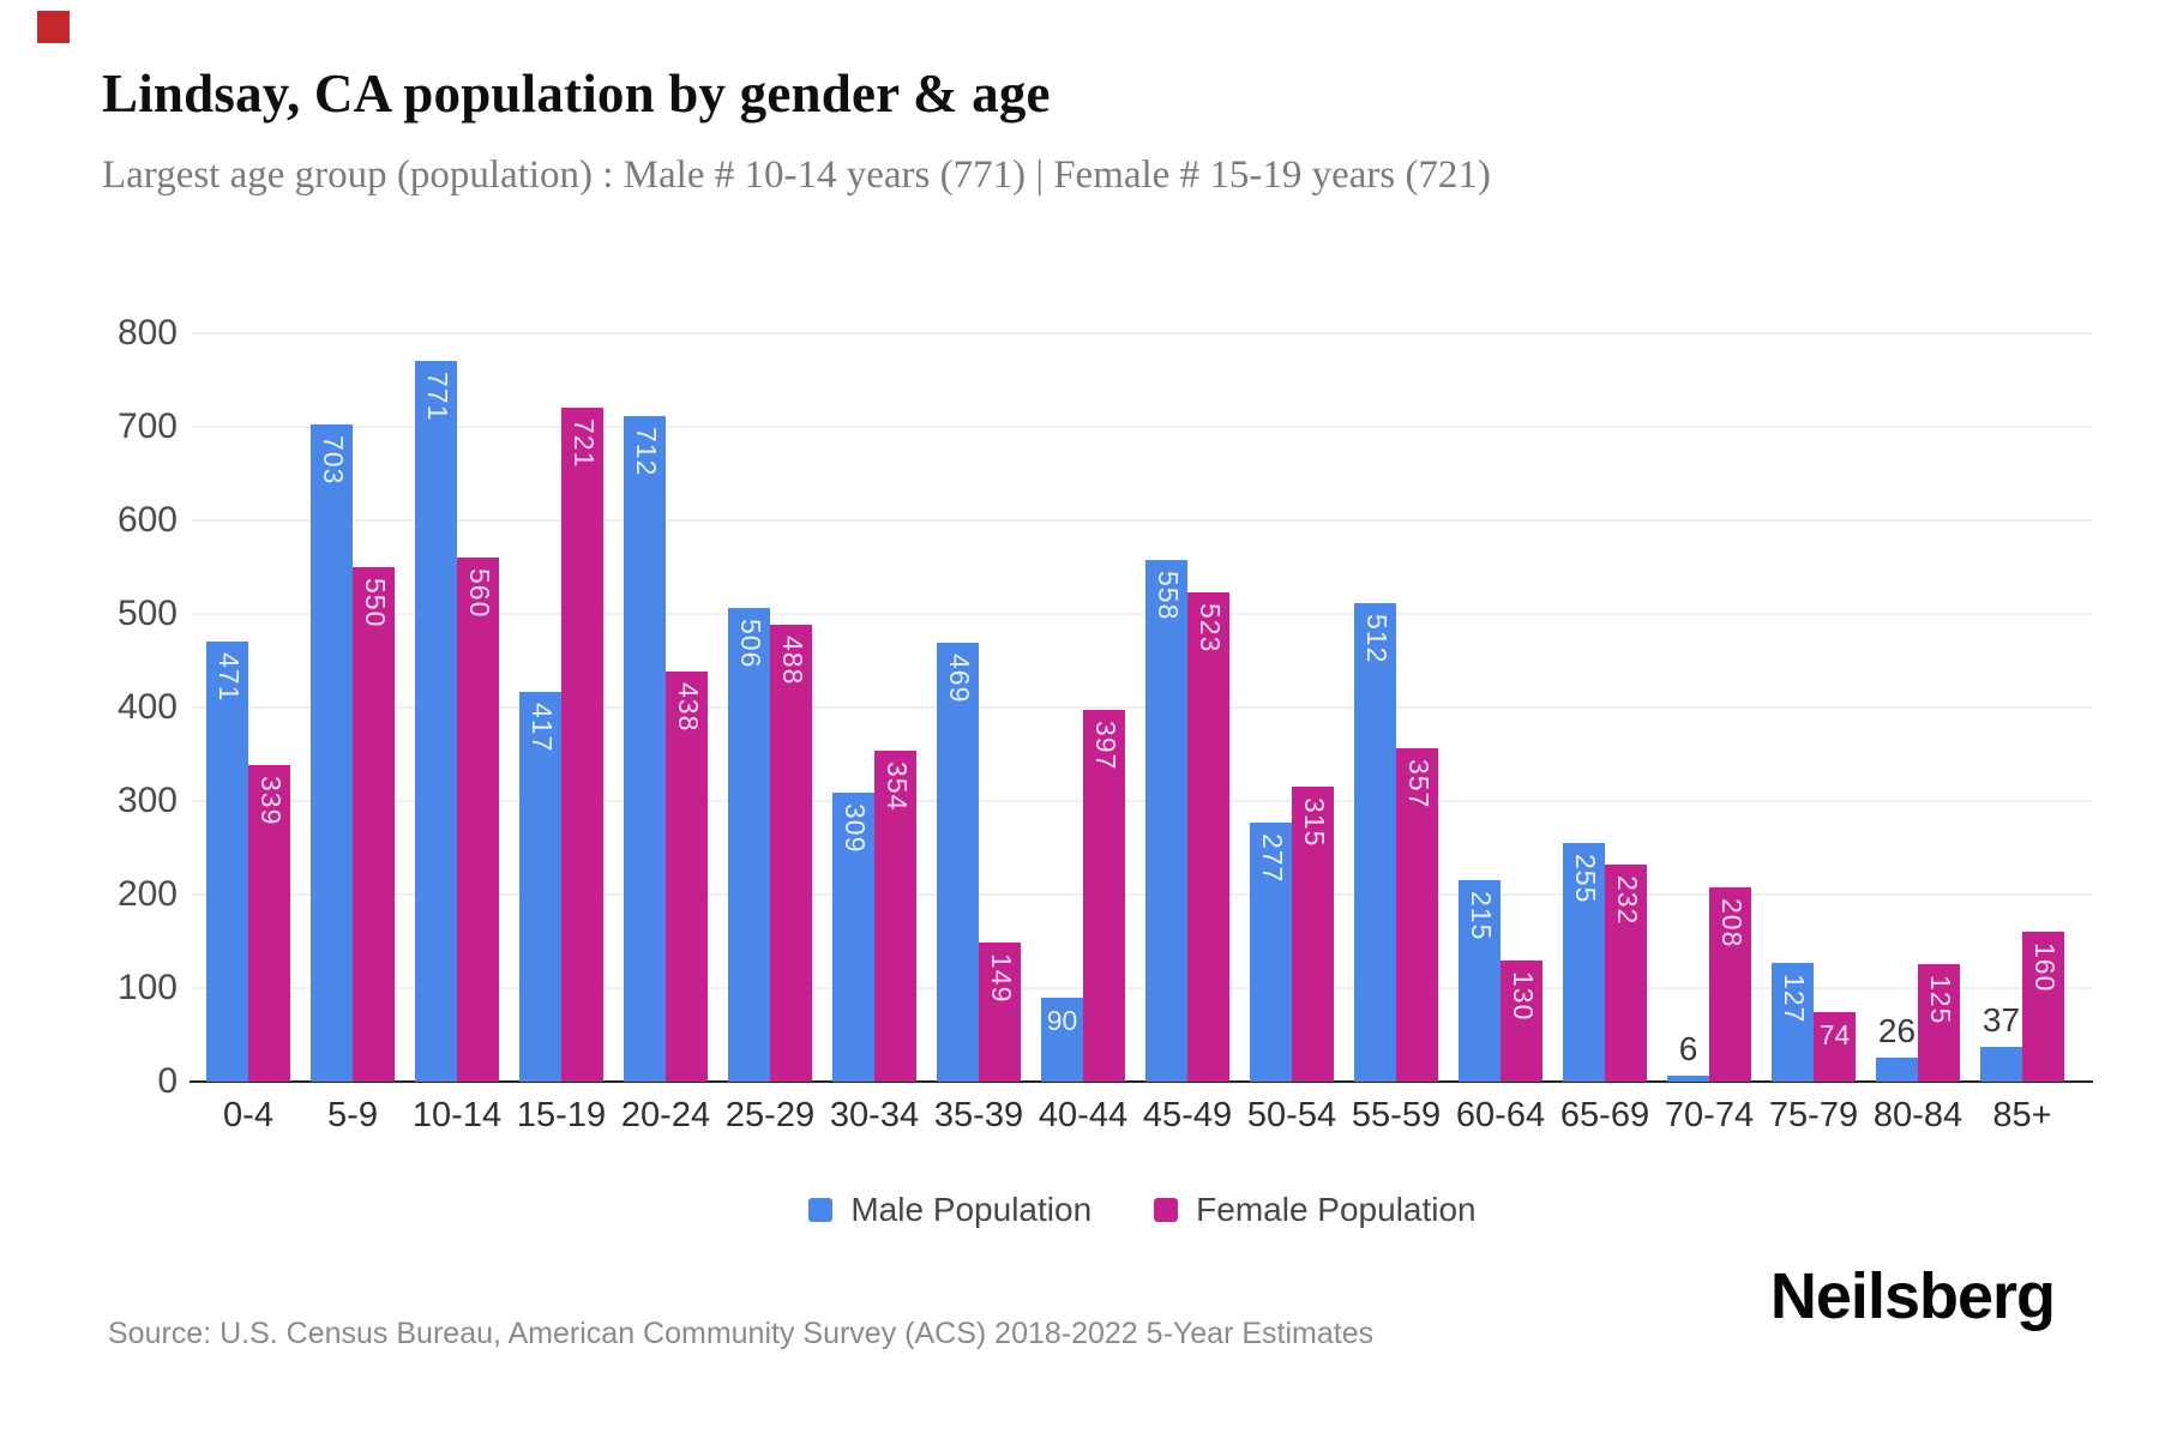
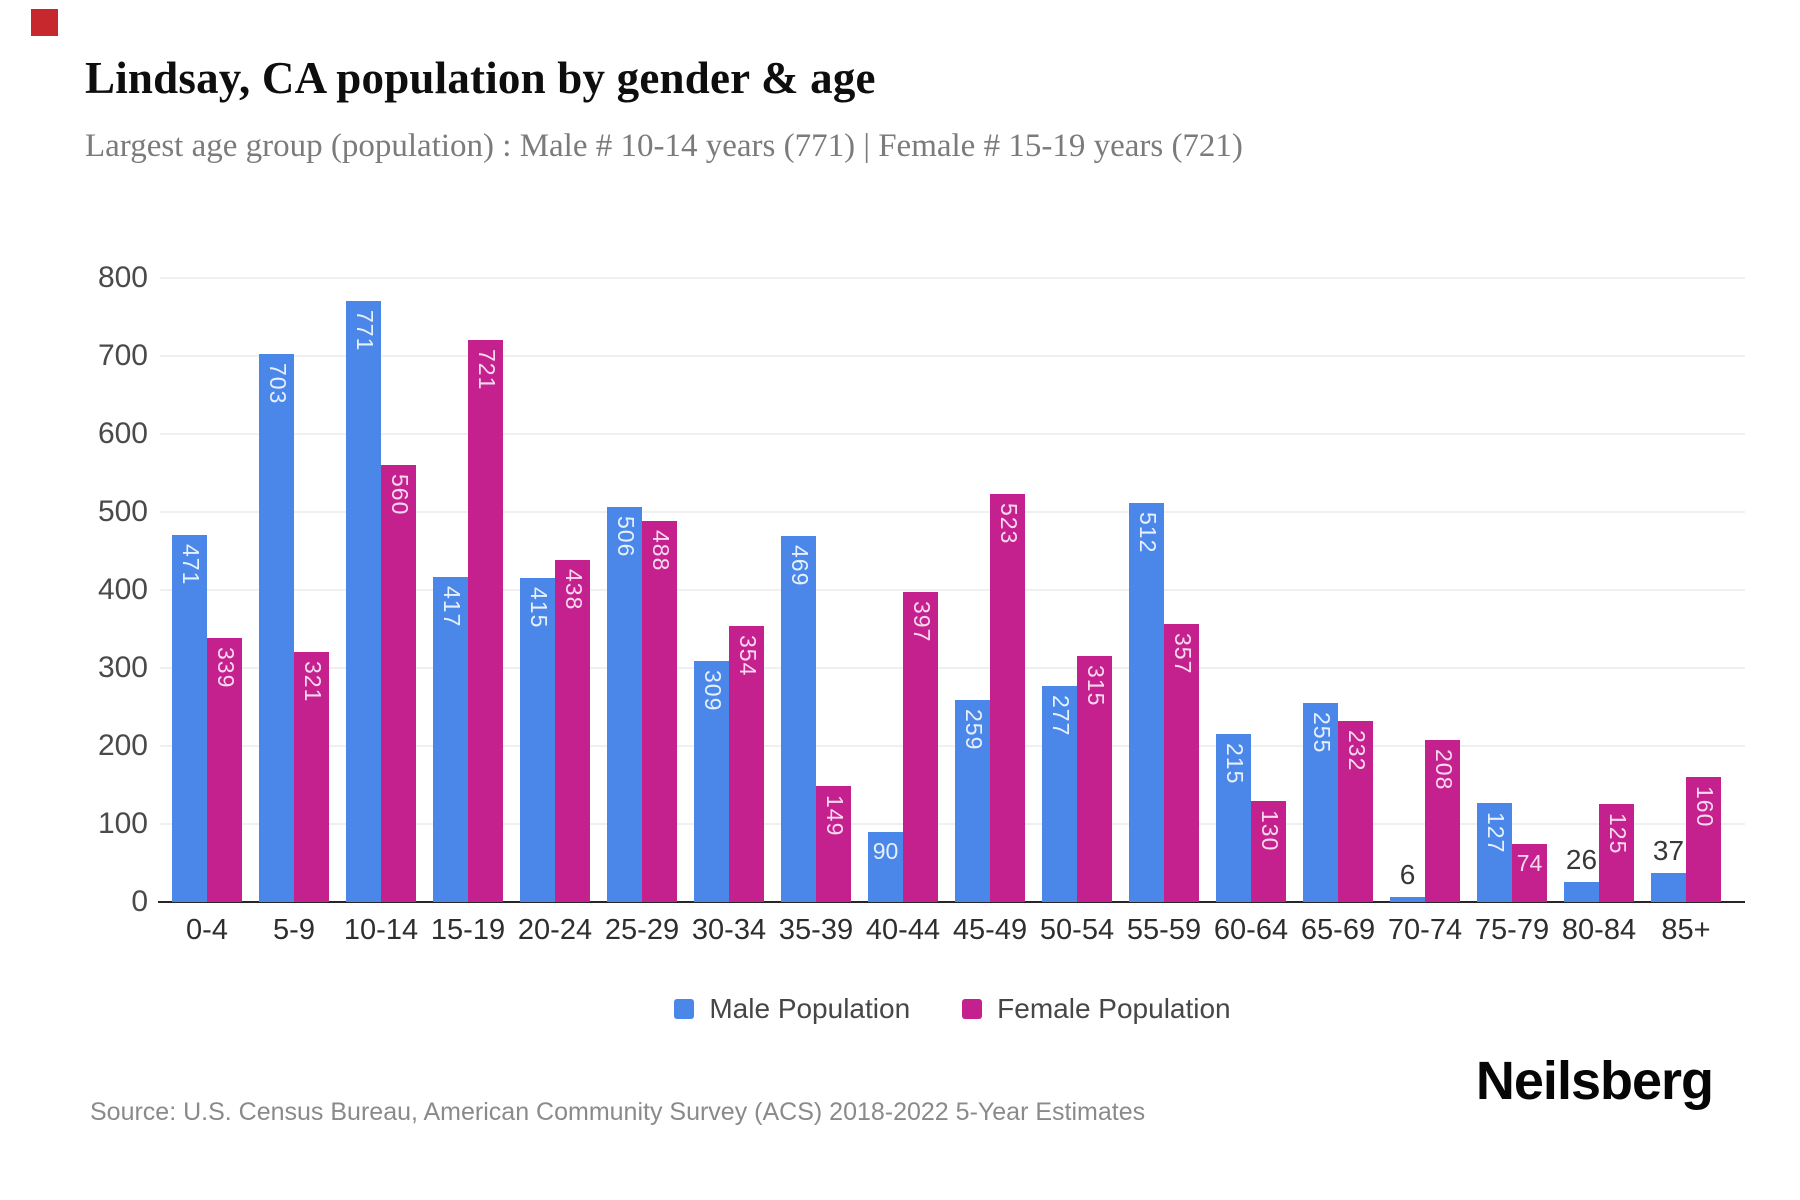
Female Population/5-9: 550 -> 321
Male Population/20-24: 712 -> 415
Male Population/45-49: 558 -> 259
